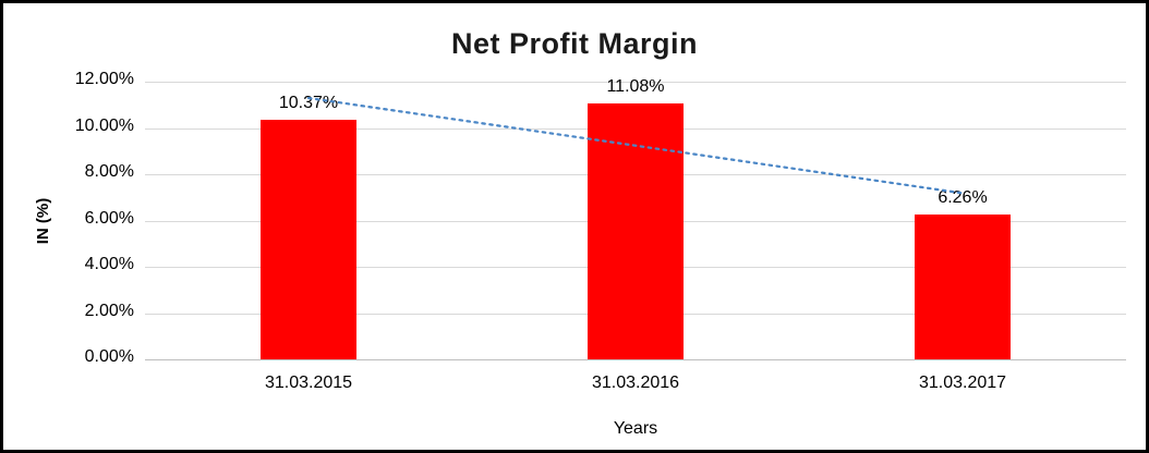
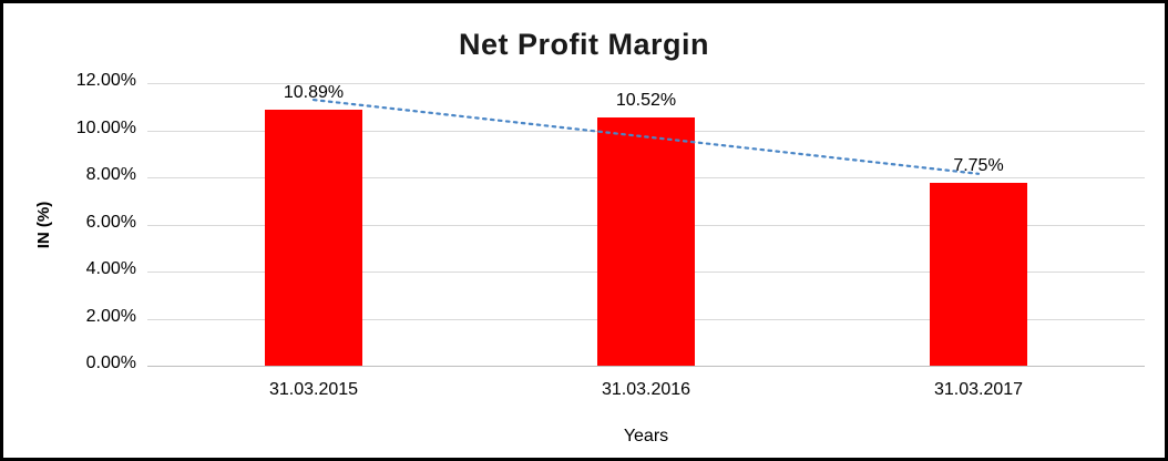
31.03.2015: 10.37% -> 10.89%
31.03.2016: 11.08% -> 10.52%
31.03.2017: 6.26% -> 7.75%
